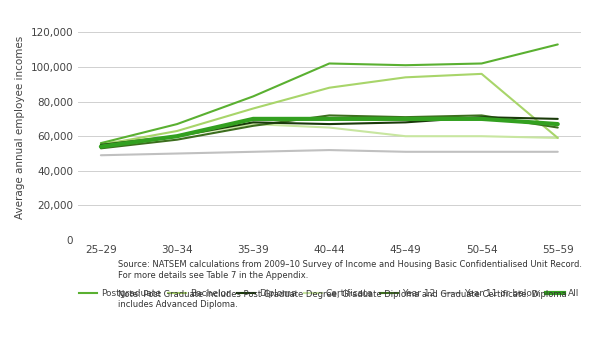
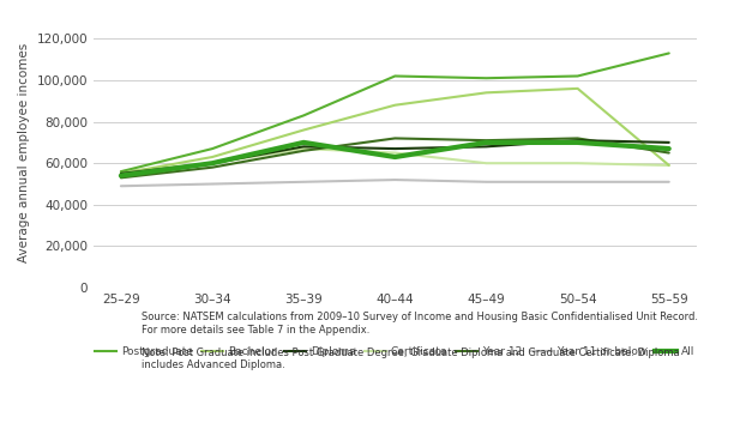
All/40–44: 70,000 -> 63,000
